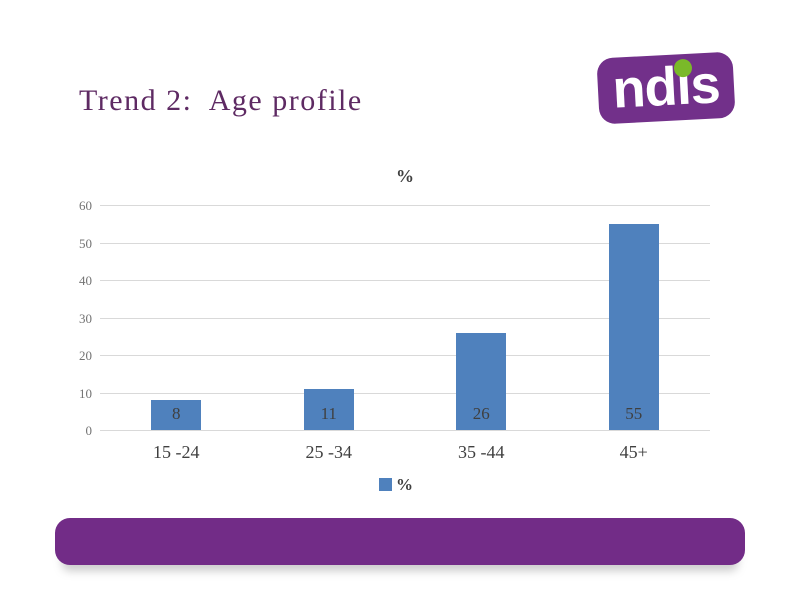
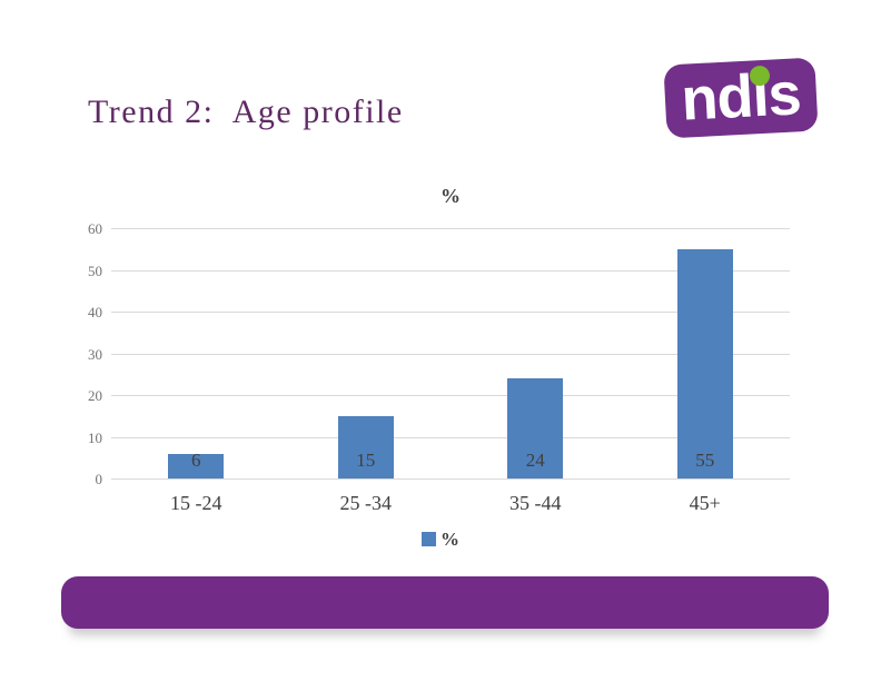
15 -24: 8 -> 6
25 -34: 11 -> 15
35 -44: 26 -> 24
